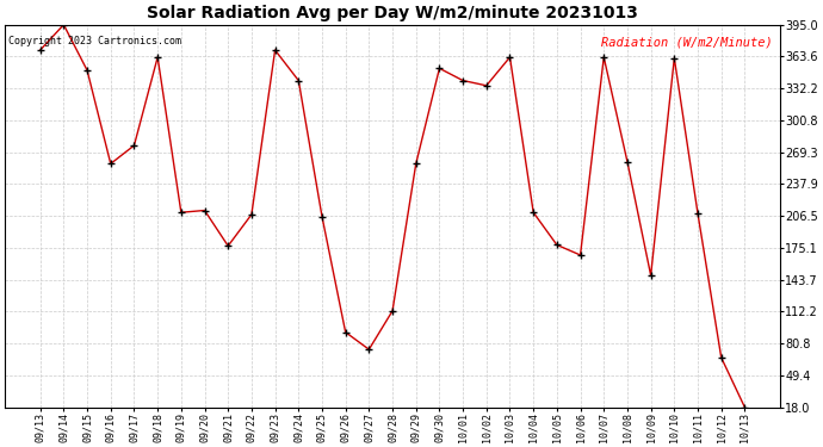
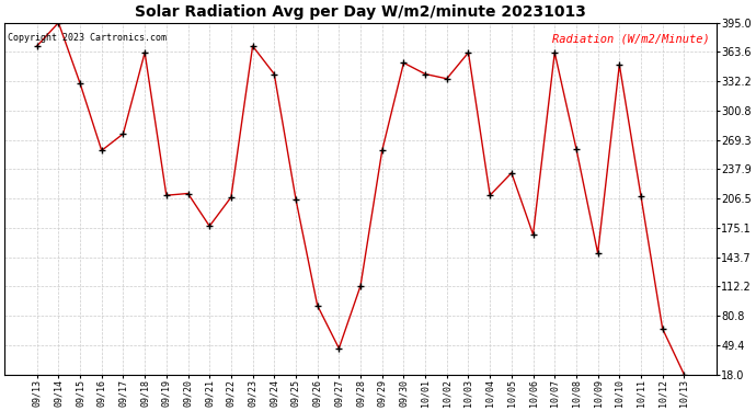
09/15: 350 -> 330
09/27: 75 -> 46
10/05: 178 -> 234
10/10: 362 -> 350
